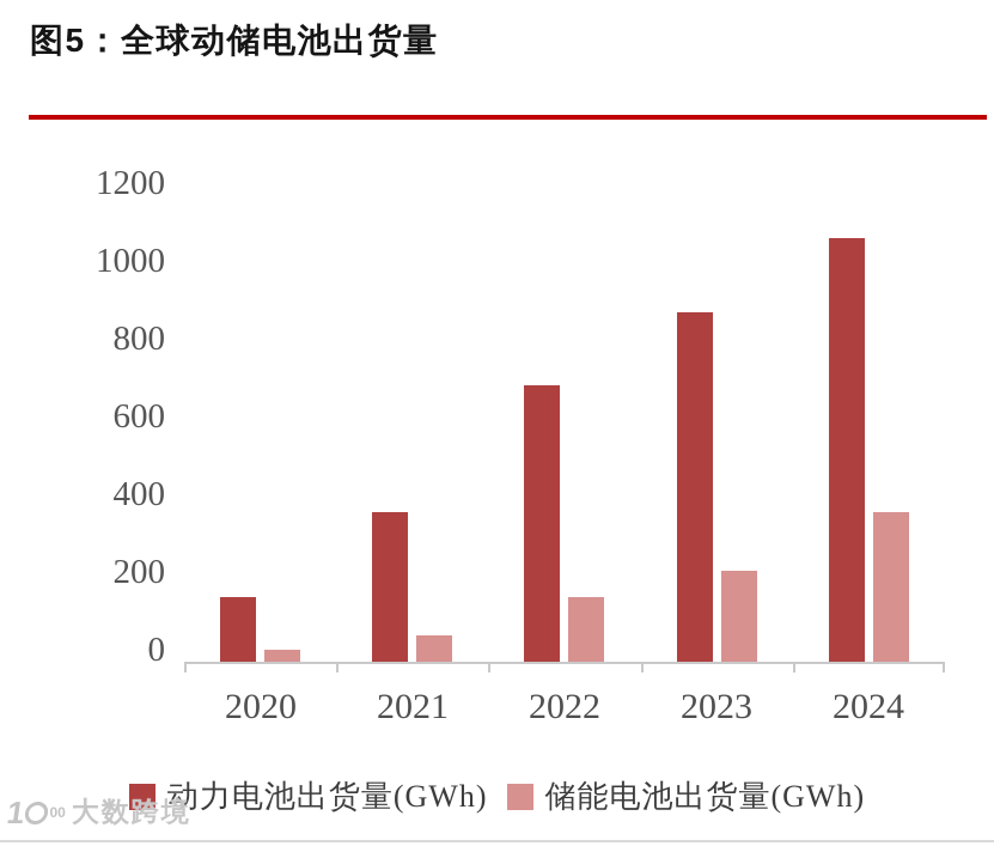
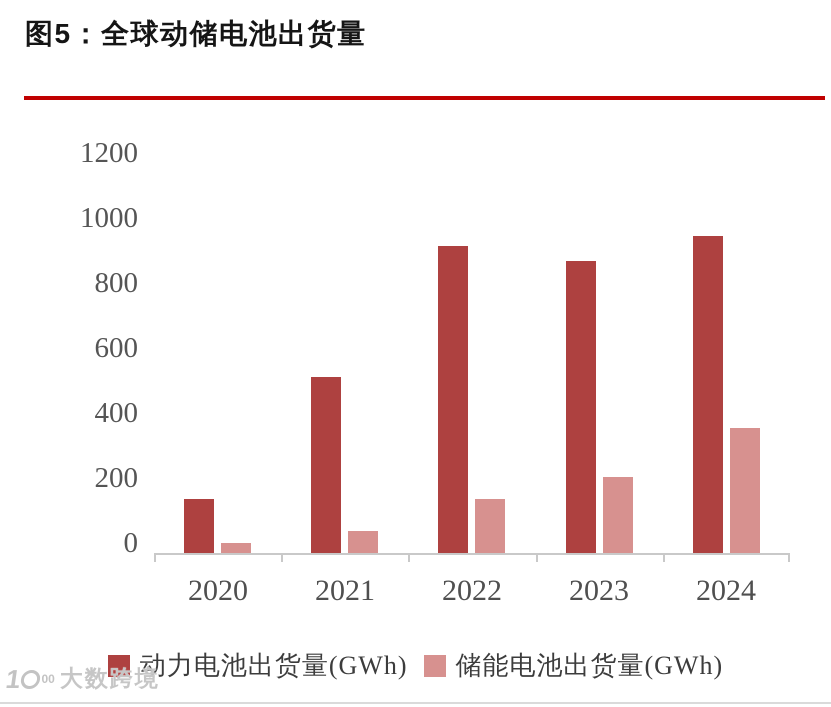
动力电池出货量(GWh)/2021: 370 -> 520
动力电池出货量(GWh)/2022: 680 -> 910
动力电池出货量(GWh)/2024: 1050 -> 940
